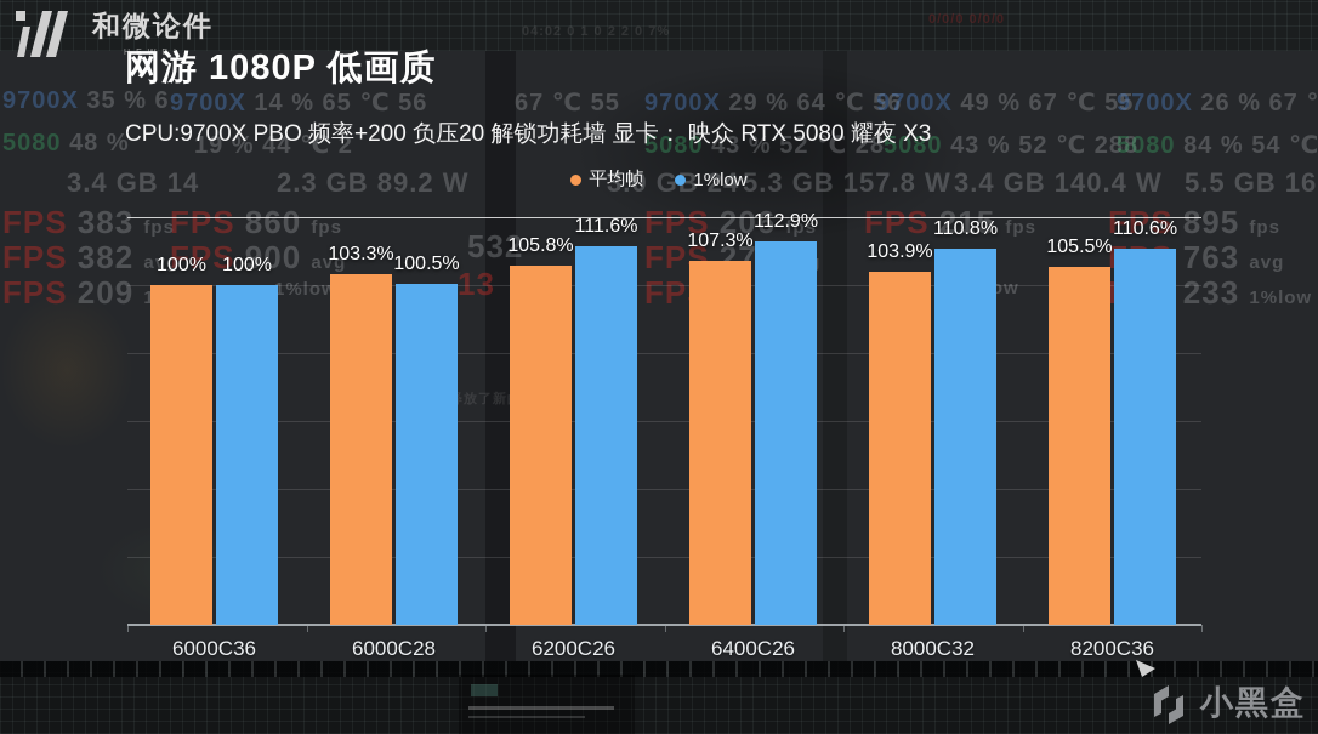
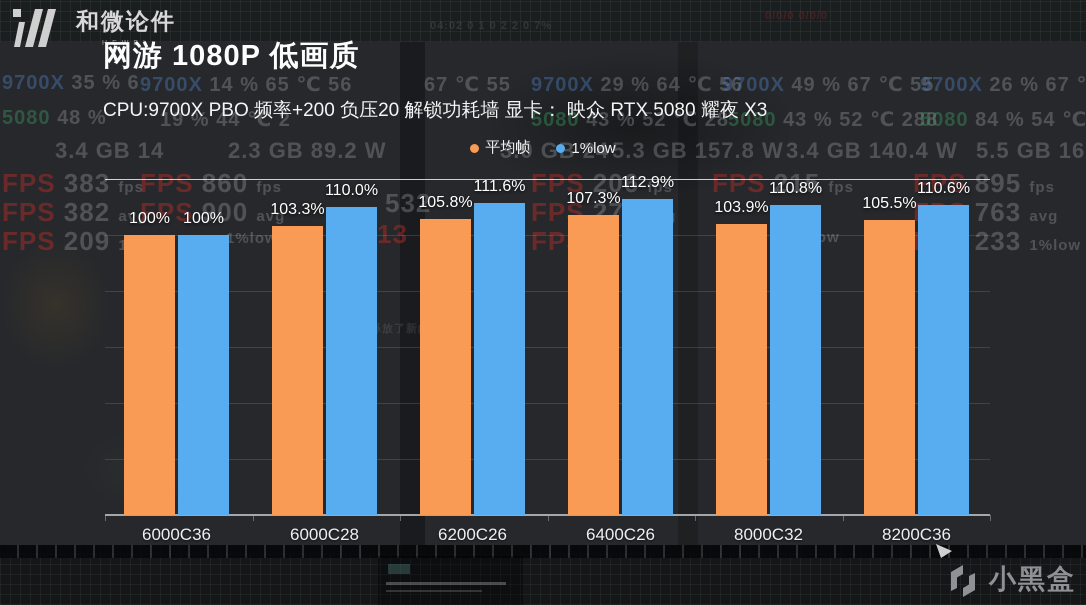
1%low/6000C28: 100.5% -> 110.0%
